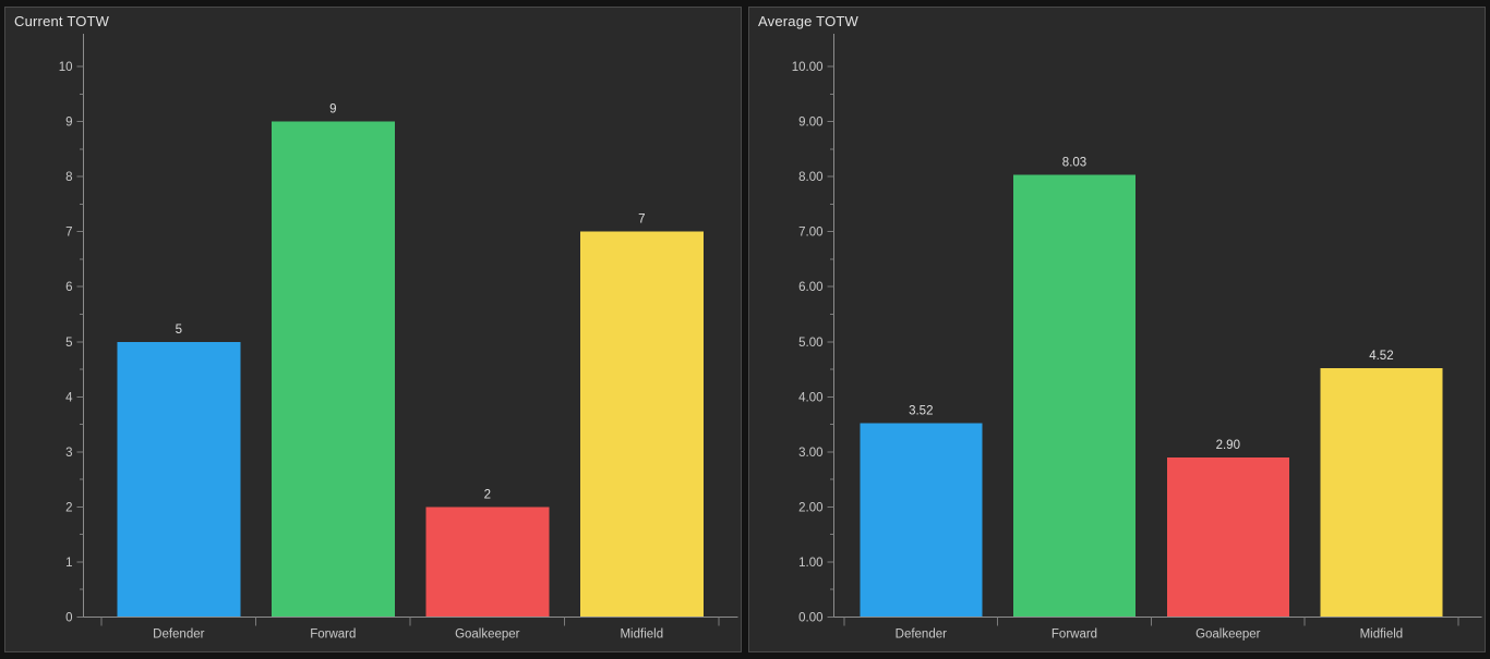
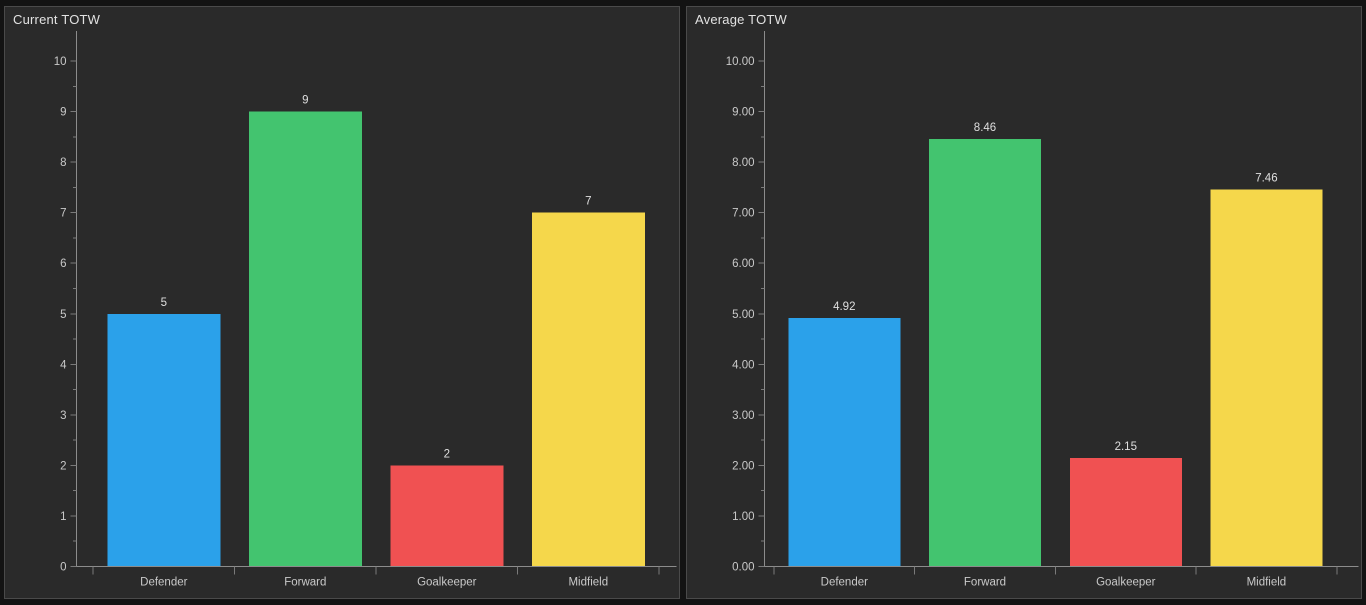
Average TOTW/Defender: 3.52 -> 4.92
Average TOTW/Forward: 8.03 -> 8.46
Average TOTW/Goalkeeper: 2.90 -> 2.15
Average TOTW/Midfield: 4.52 -> 7.46
